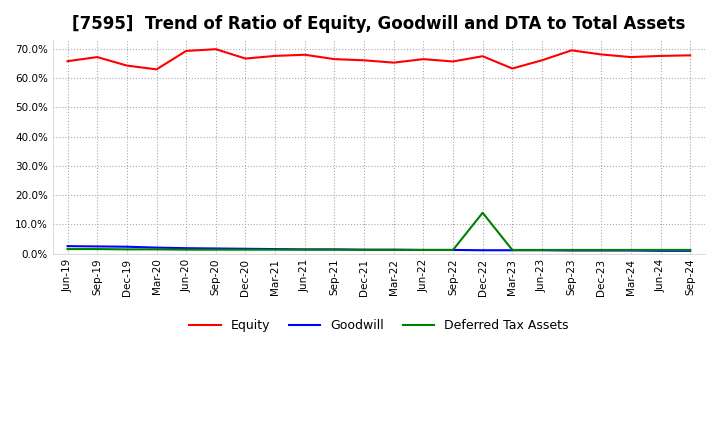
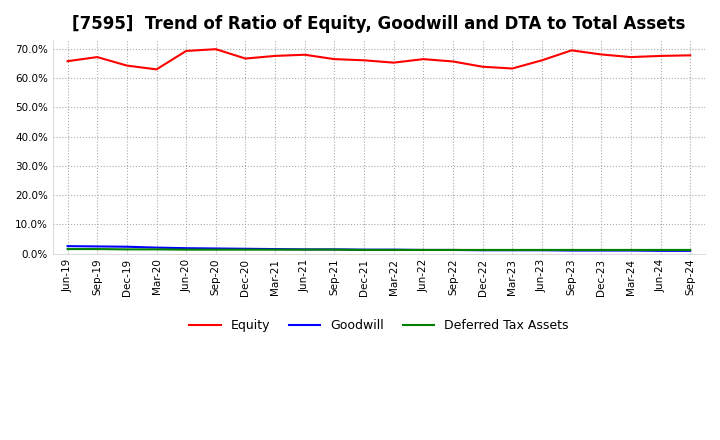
Equity/Dec-22: 67.5% -> 63.9%
Deferred Tax Assets/Dec-22: 14.0% -> 1.3%
